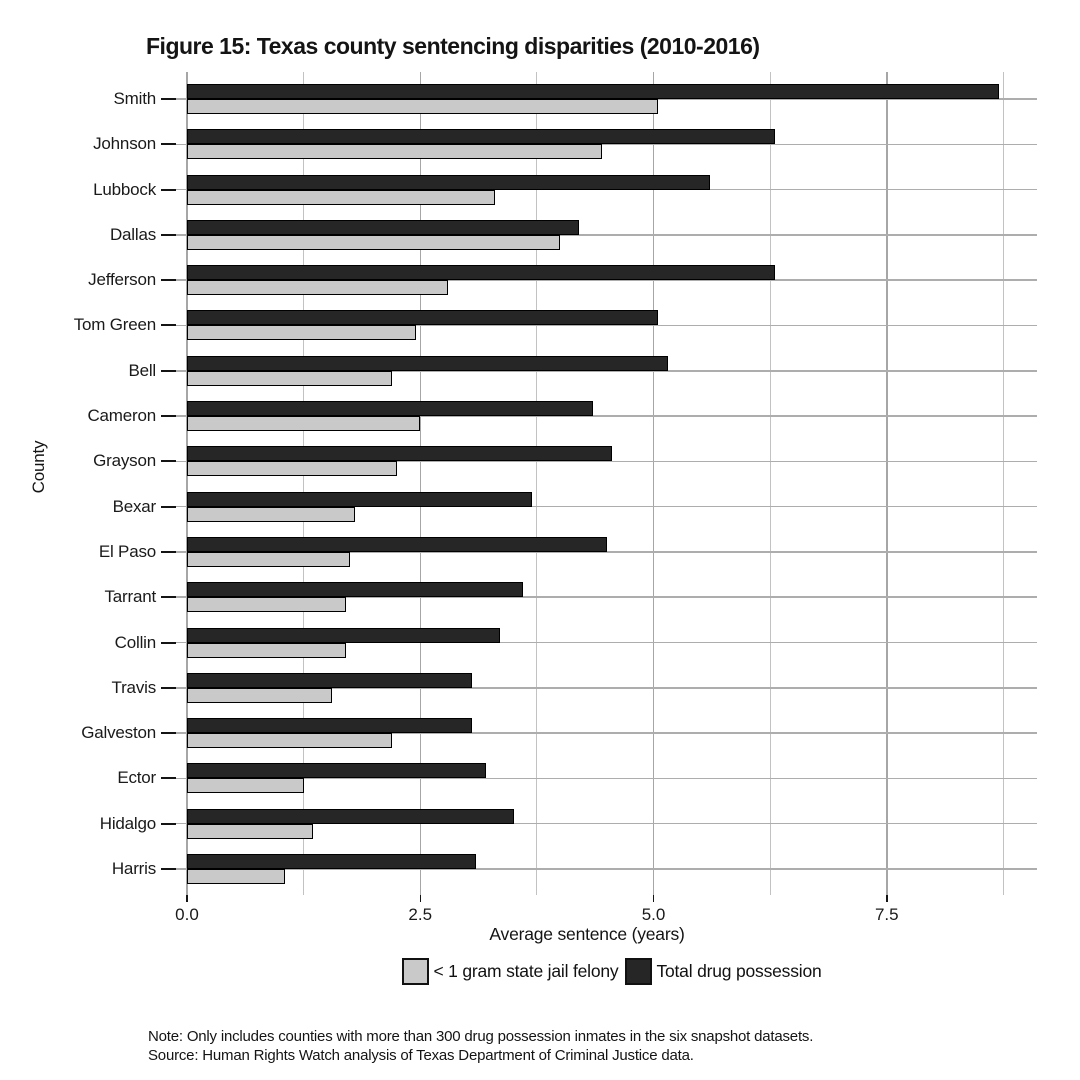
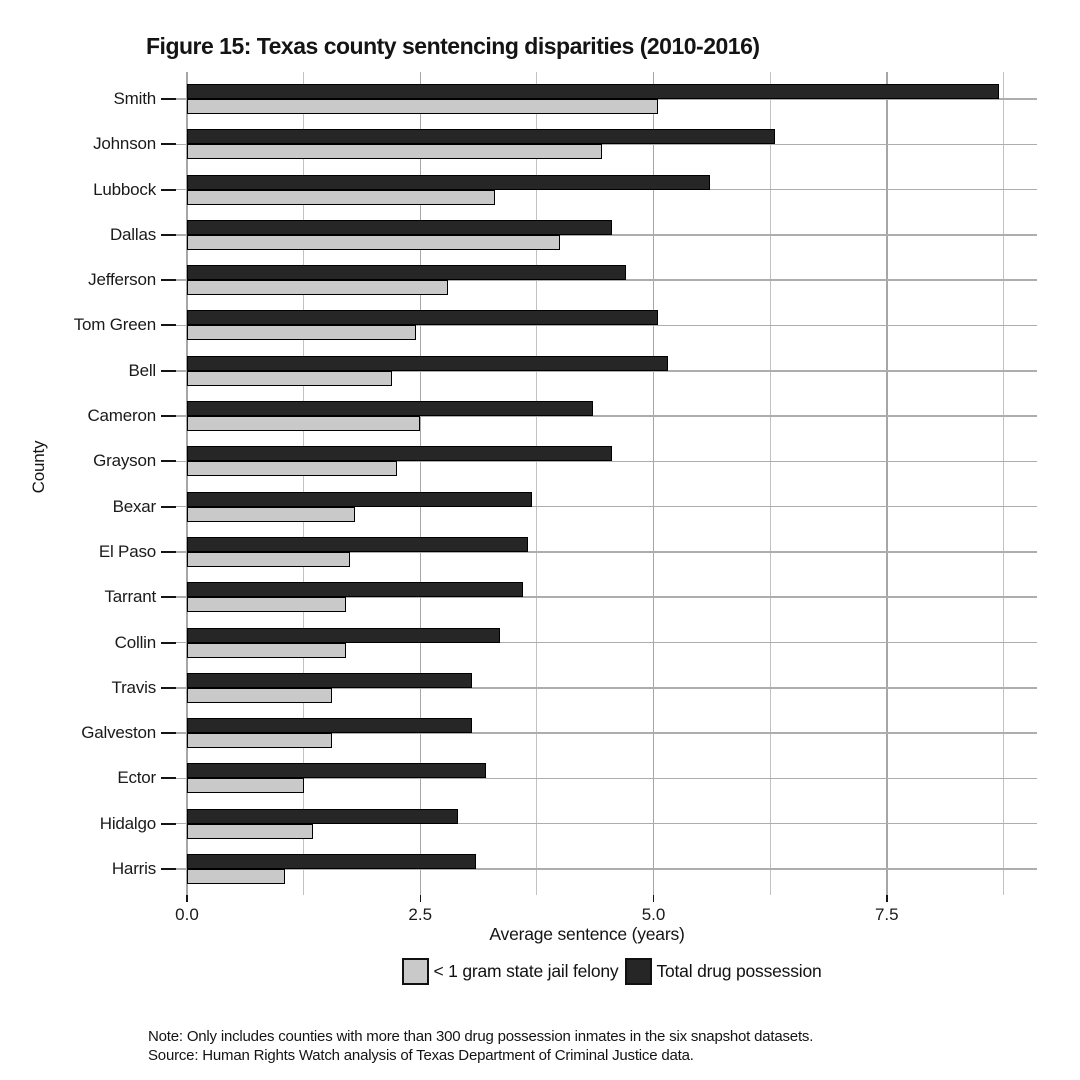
Total drug possession/Dallas: 4.2 -> 4.5
Total drug possession/Jefferson: 6.3 -> 4.7
Total drug possession/El Paso: 4.5 -> 3.6
< 1 gram state jail felony/Galveston: 2.2 -> 1.6
Total drug possession/Hidalgo: 3.5 -> 2.9
